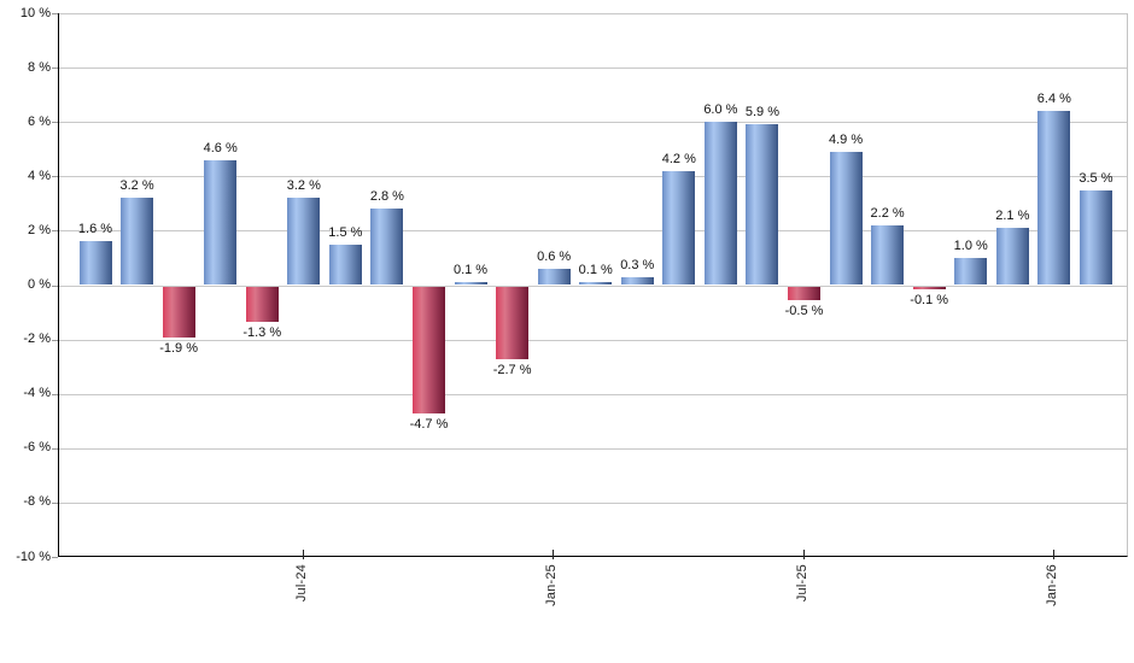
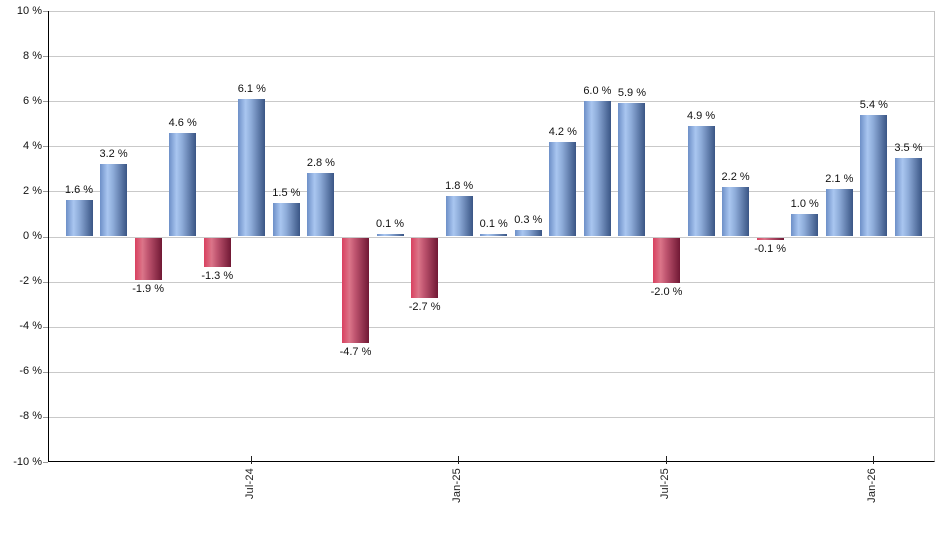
Jul-24: 3.2 -> 6.1
Jan-25: 0.6 -> 1.8
Jul-25: -0.5 -> -2.0
Jan-26: 6.4 -> 5.4
